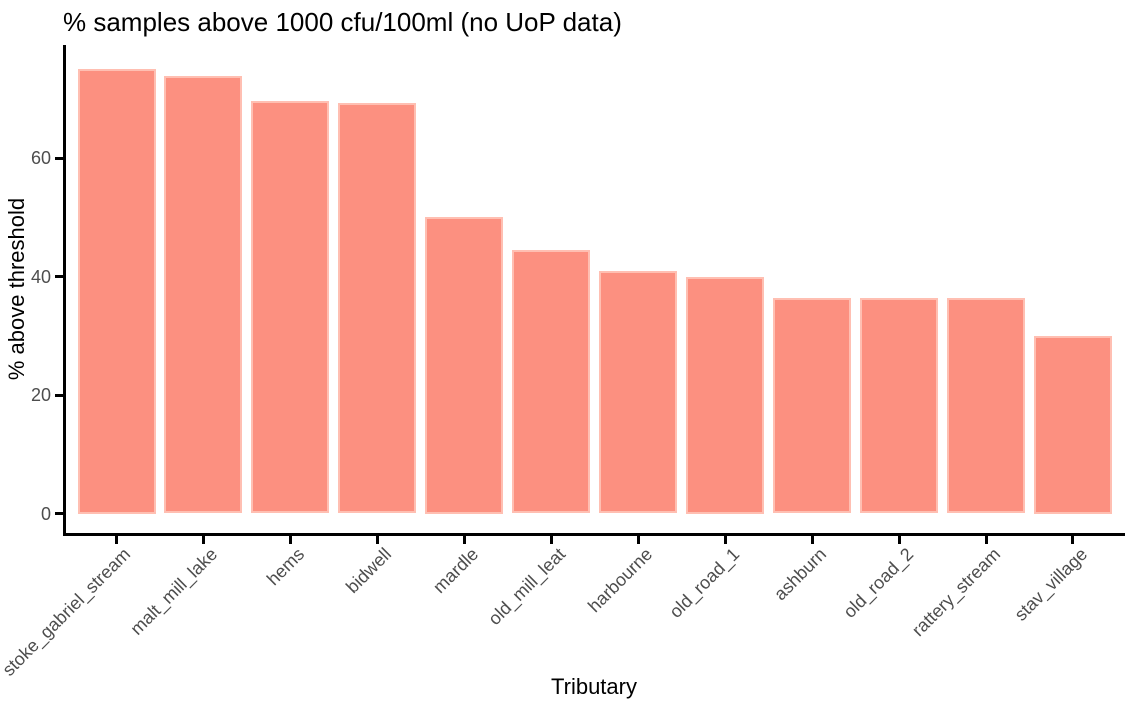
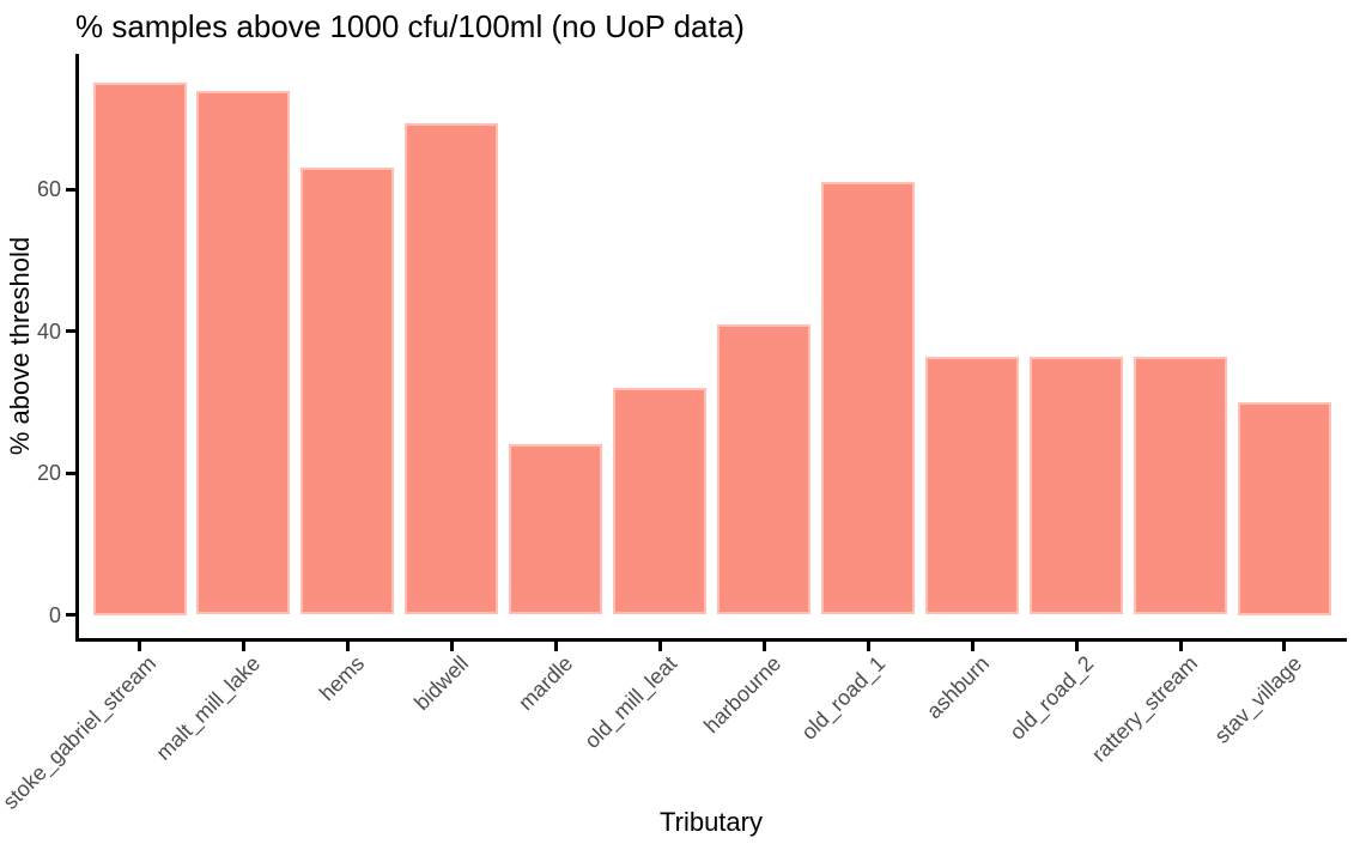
hems: 70 -> 63
mardle: 50 -> 24
old_mill_leat: 44 -> 32
old_road_1: 40 -> 61
